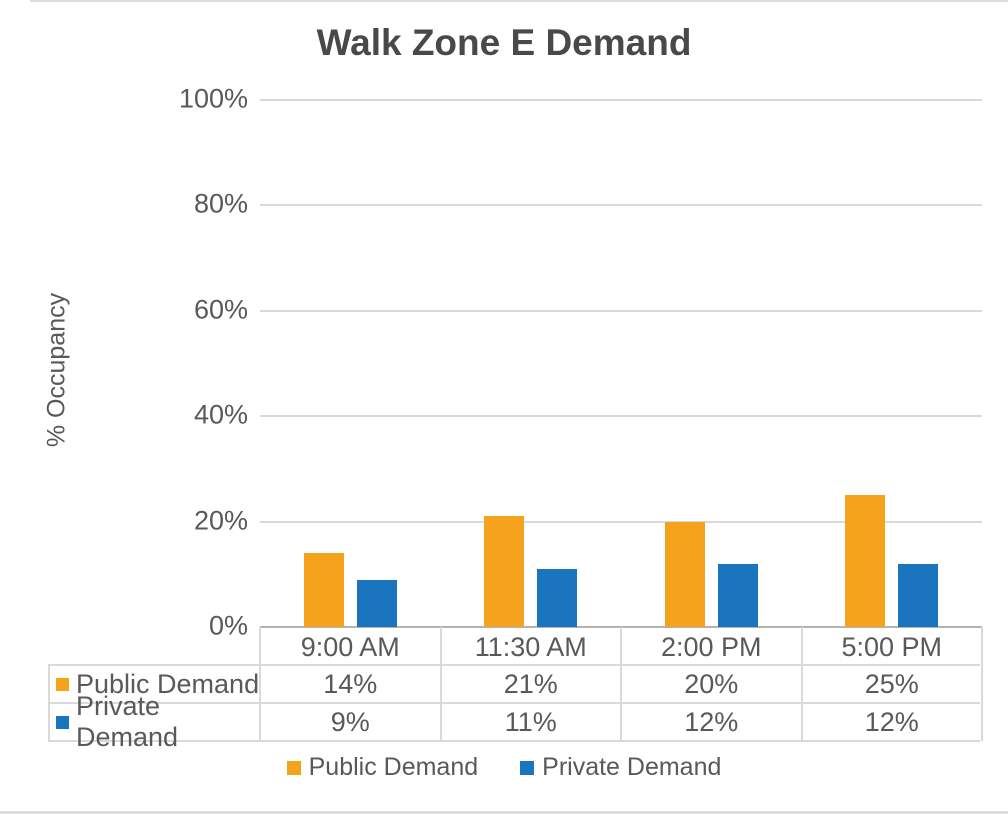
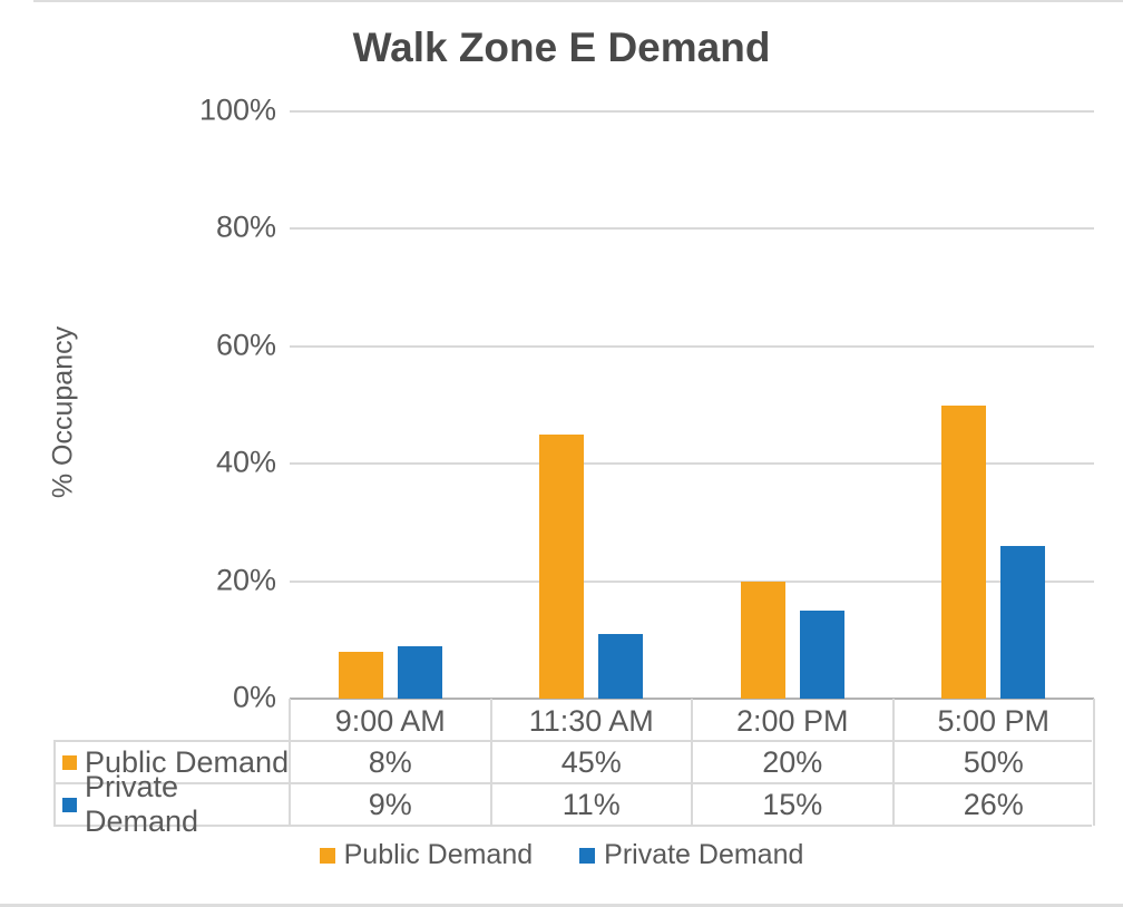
Public Demand/9:00 AM: 14% -> 8%
Public Demand/11:30 AM: 21% -> 45%
Private Demand/2:00 PM: 12% -> 15%
Public Demand/5:00 PM: 25% -> 50%
Private Demand/5:00 PM: 12% -> 26%
